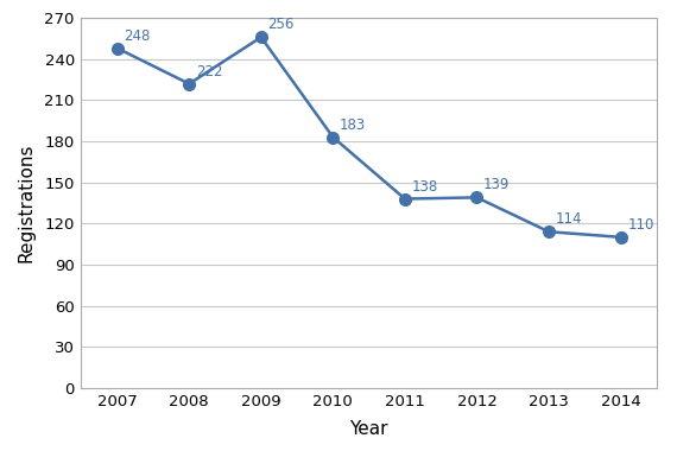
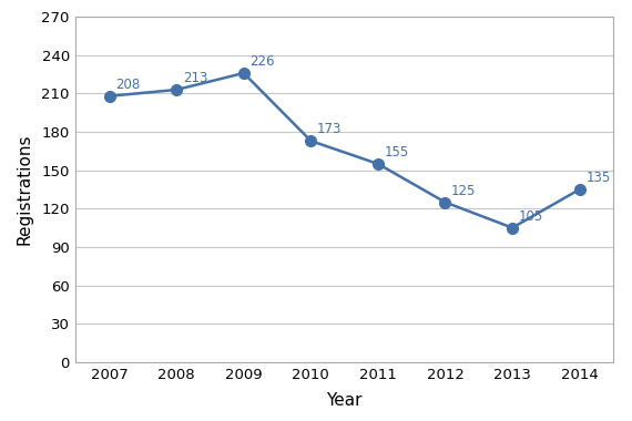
2007: 248 -> 208
2008: 222 -> 213
2009: 256 -> 226
2010: 183 -> 173
2011: 138 -> 155
2012: 139 -> 125
2013: 114 -> 105
2014: 110 -> 135
